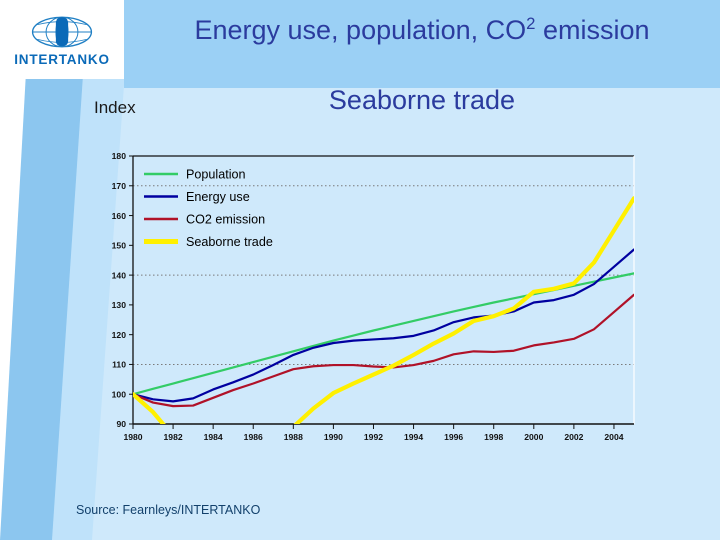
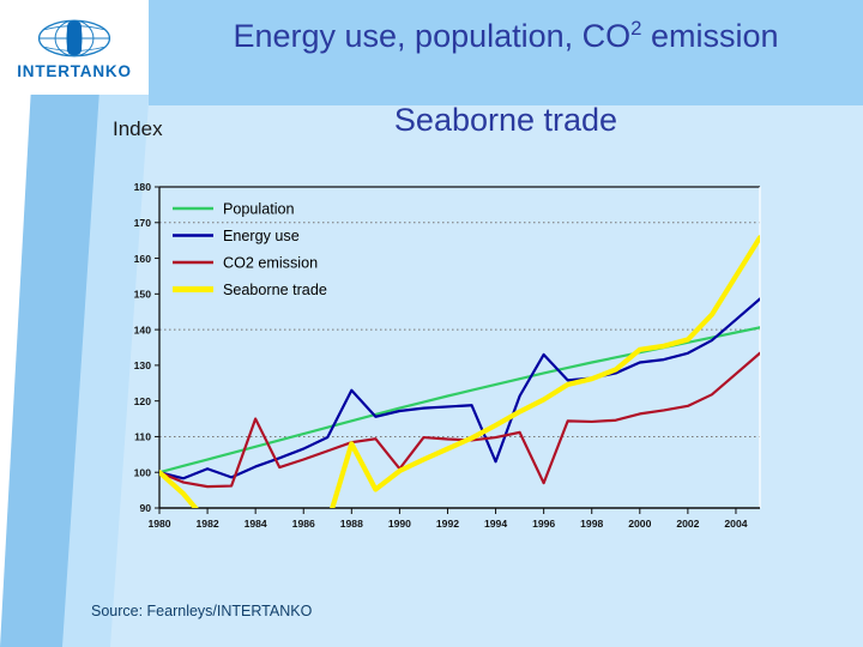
Energy use/1982: 98 -> 101
CO2 emission/1984: 99 -> 115
Energy use/1988: 113 -> 123
Seaborne trade/1988: 89 -> 108
CO2 emission/1990: 110 -> 101
Energy use/1994: 120 -> 103
Energy use/1996: 124 -> 133
CO2 emission/1996: 113 -> 97
